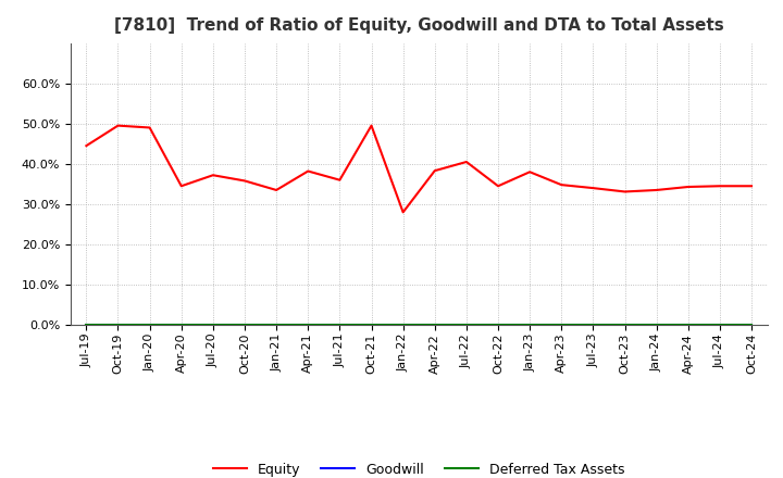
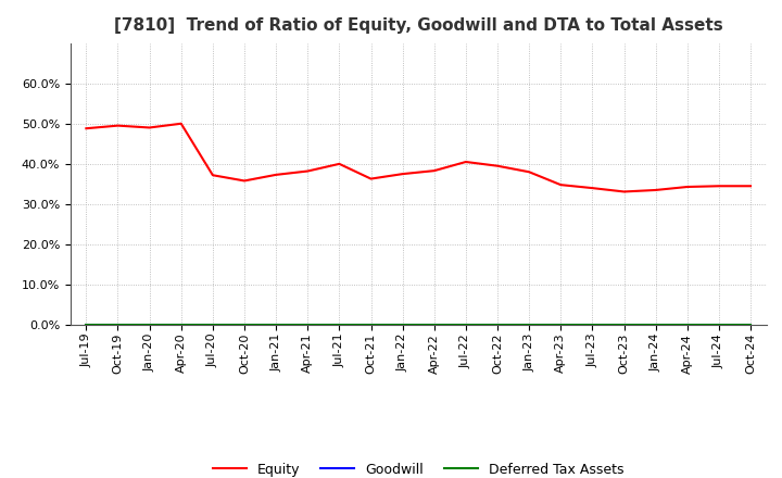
Equity/Jul-19: 44.5% -> 48.8%
Equity/Apr-20: 34.5% -> 50.0%
Equity/Jan-21: 33.5% -> 37.3%
Equity/Jul-21: 36.0% -> 40.0%
Equity/Oct-21: 49.5% -> 36.3%
Equity/Jan-22: 28.0% -> 37.5%
Equity/Oct-22: 34.5% -> 39.5%
